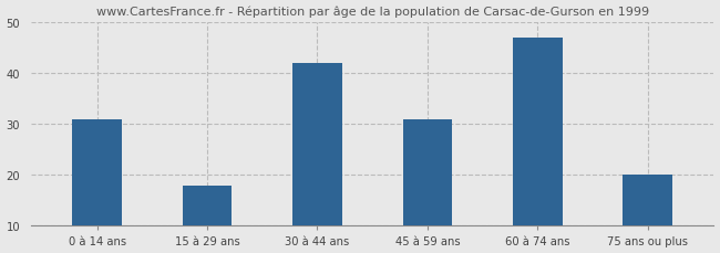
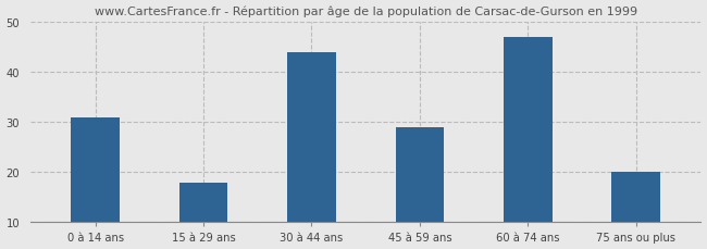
30 à 44 ans: 42 -> 44
45 à 59 ans: 31 -> 29
